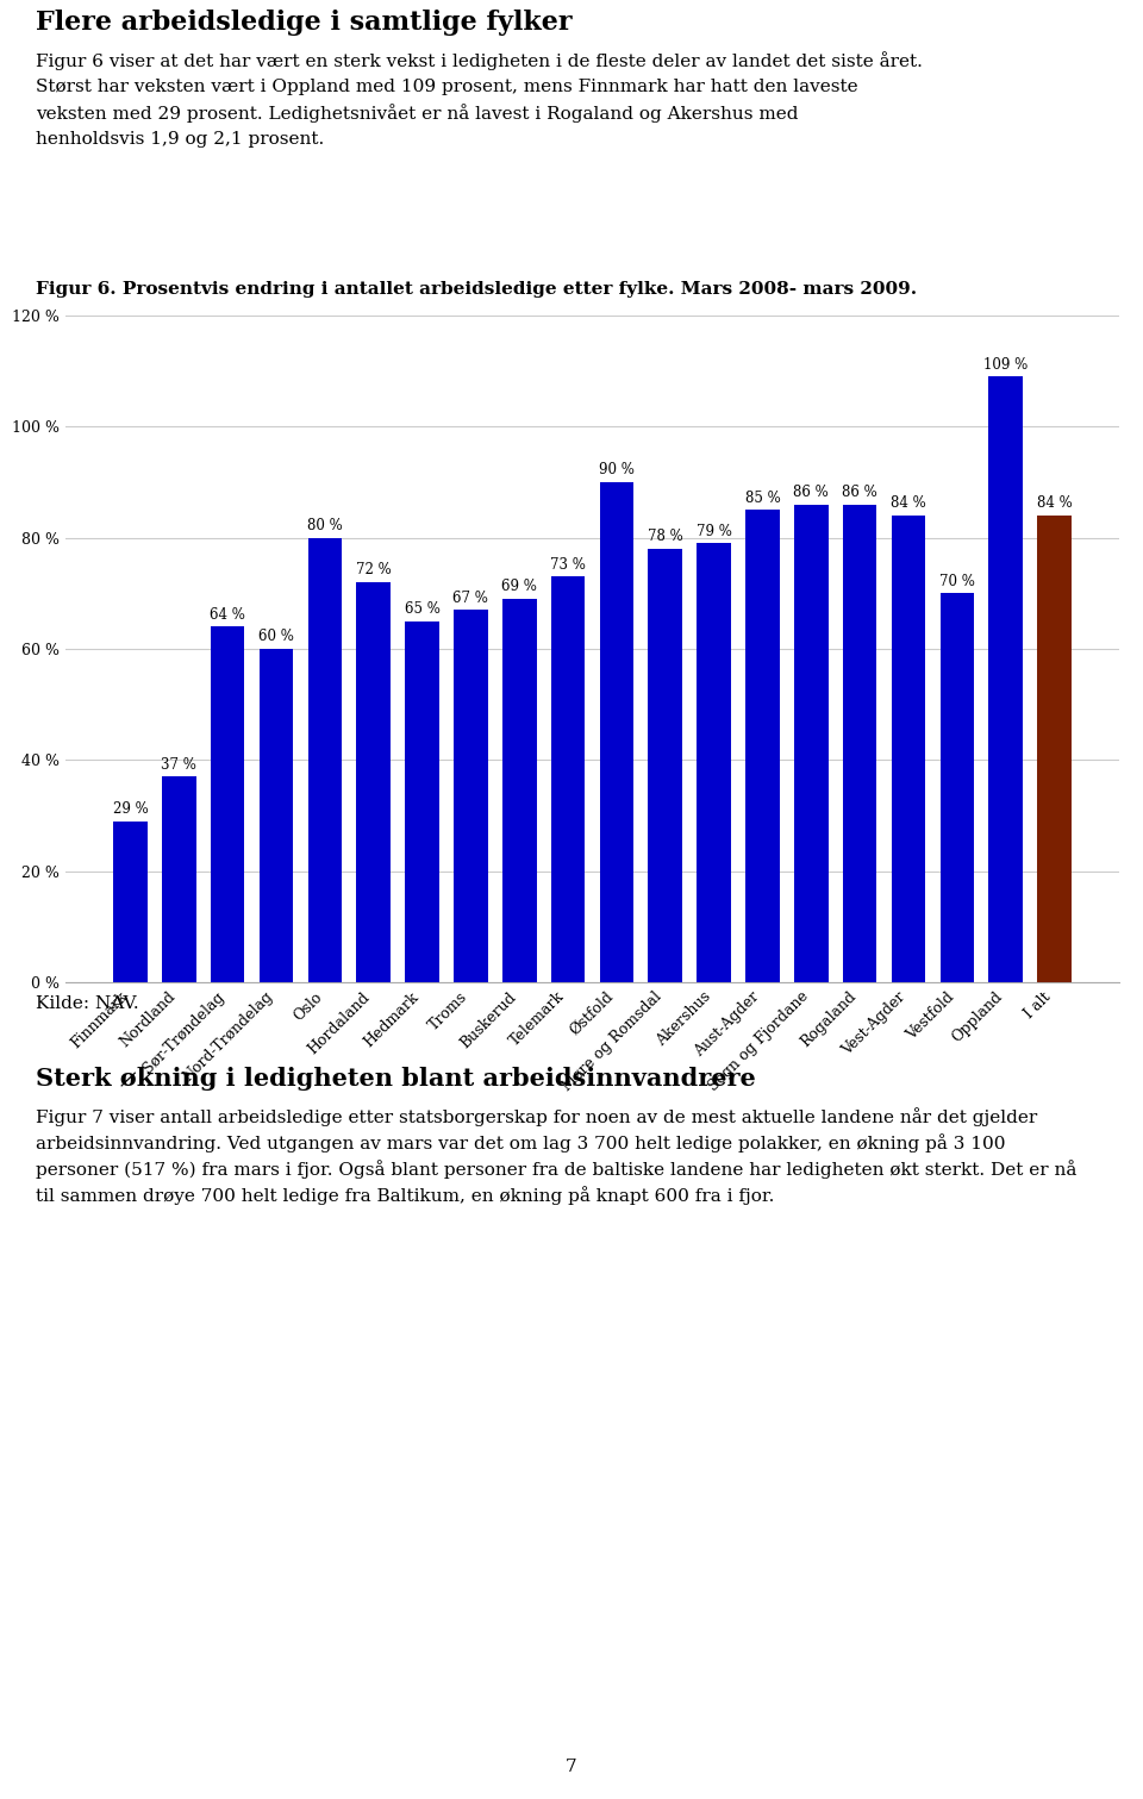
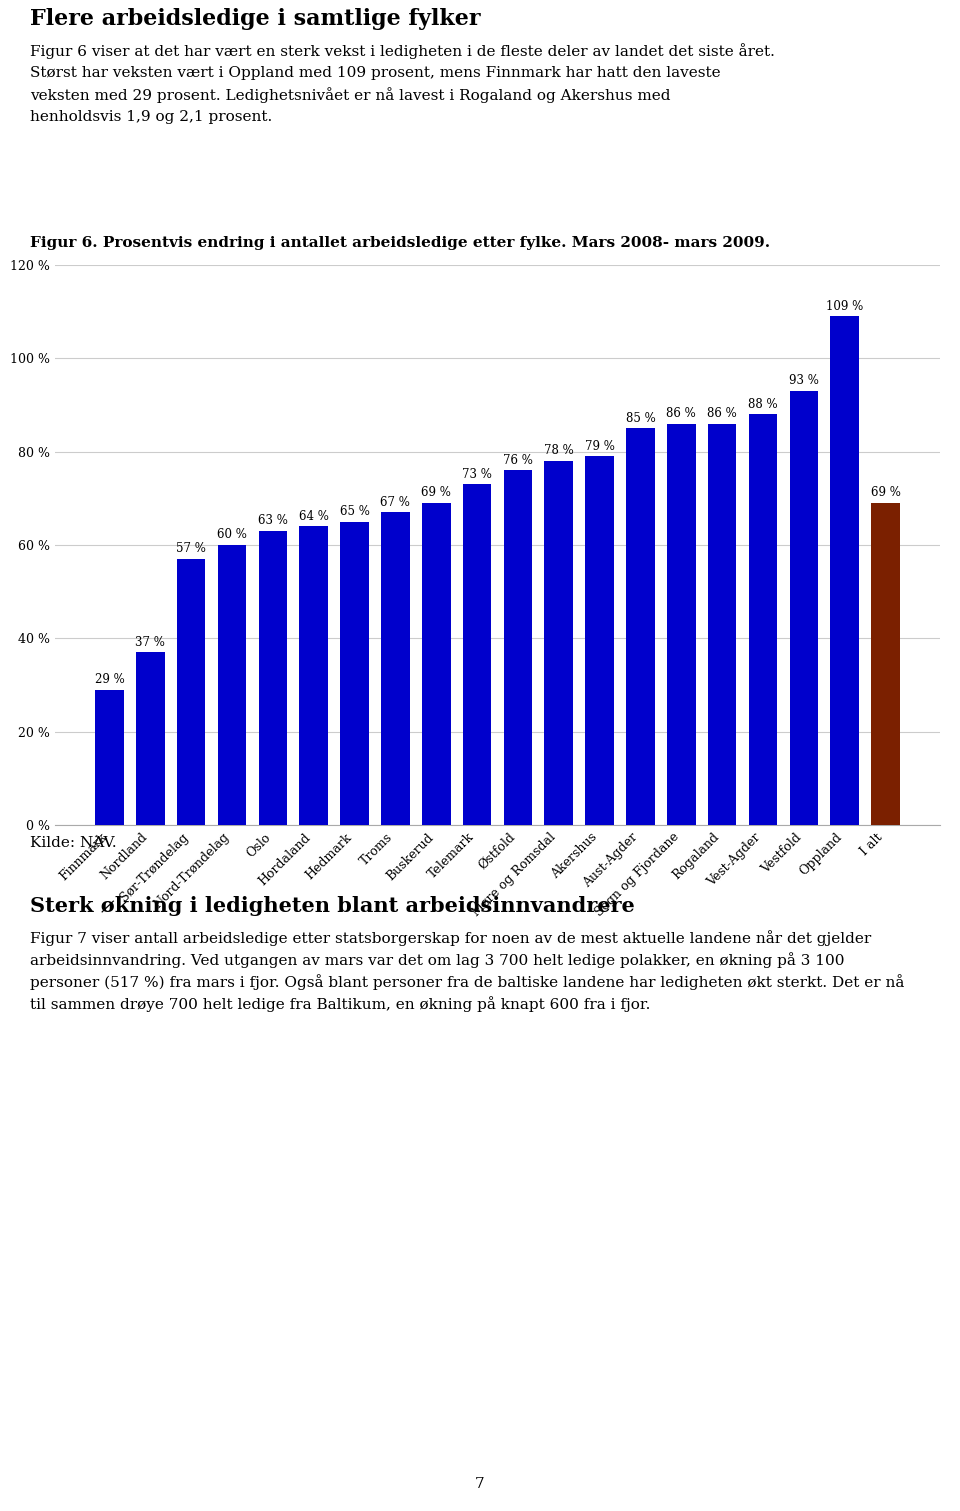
Sør-Trøndelag: 64 -> 57
Oslo: 80 -> 63
Hordaland: 72 -> 64
Østfold: 90 -> 76
Vest-Agder: 84 -> 88
Vestfold: 70 -> 93
I alt: 84 -> 69
